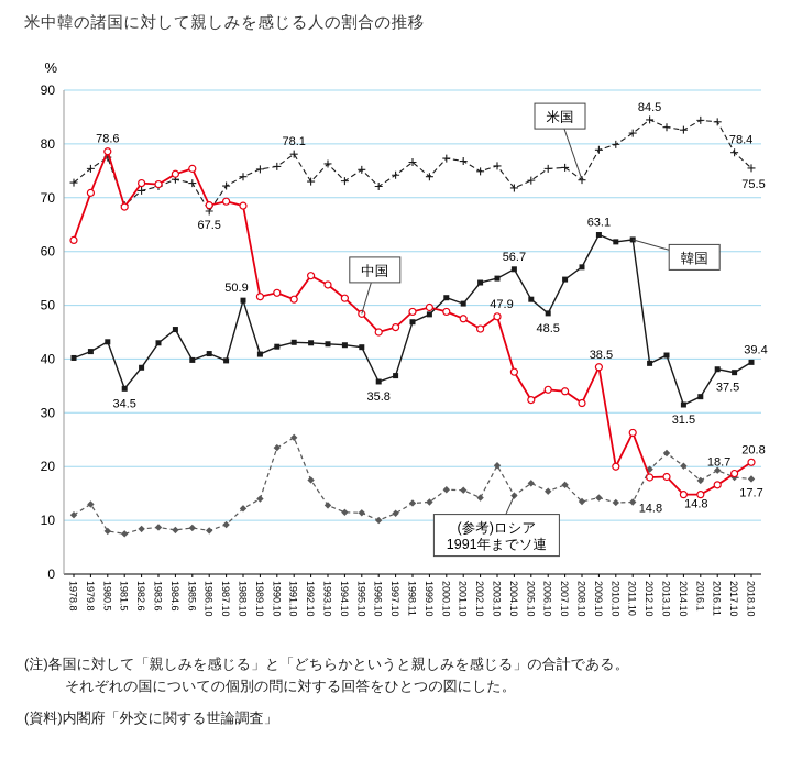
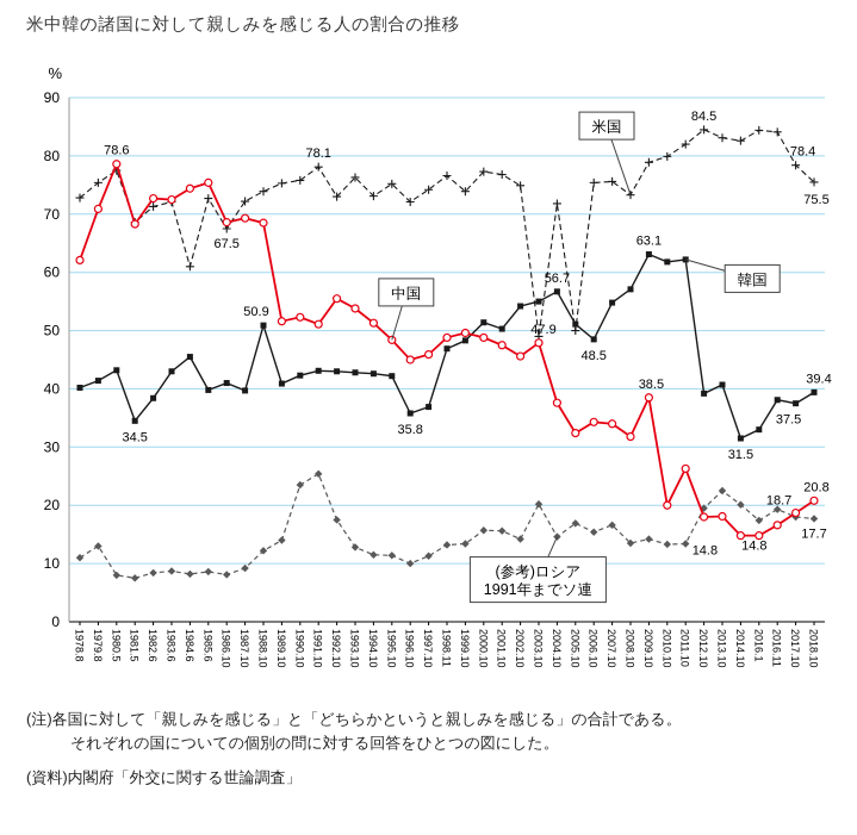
米国/1984.6: 73 -> 61
米国/2003.10: 76 -> 49
米国/2005.10: 73 -> 50
